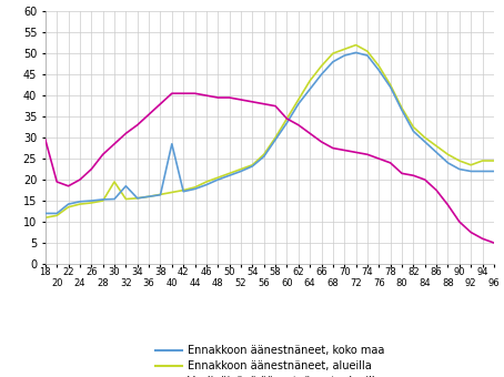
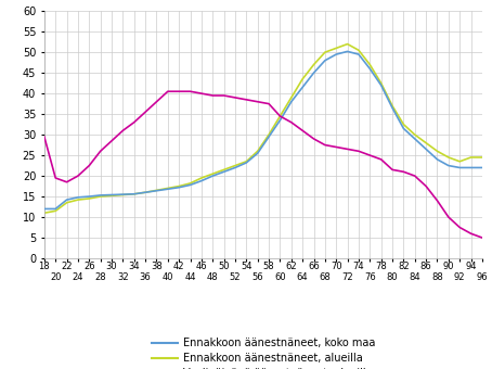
Ennakkoon äänestnäneet, alueilla/30: 19.5 -> 15.2
Ennakkoon äänestnäneet, koko maa/32: 18.5 -> 15.5
Ennakkoon äänestnäneet, koko maa/40: 28.5 -> 16.8
